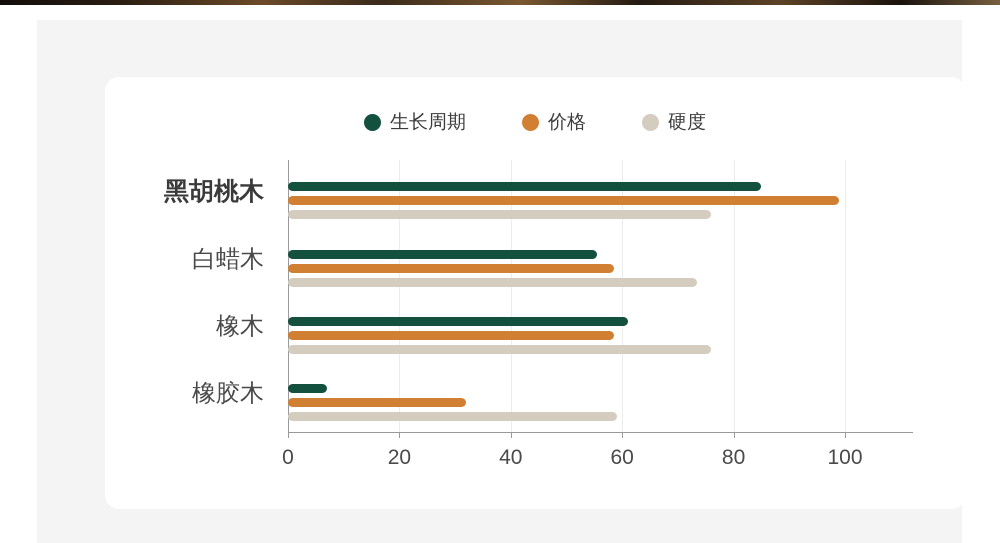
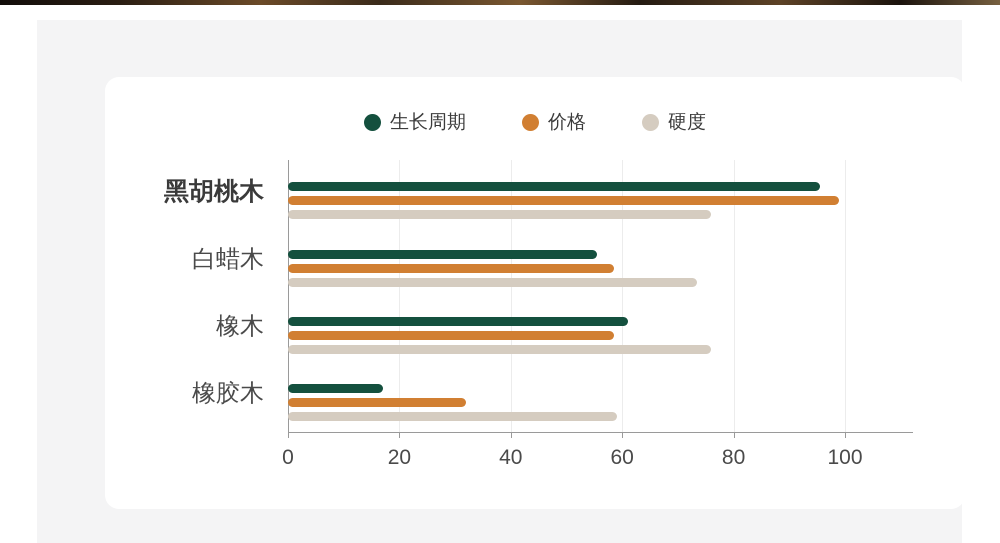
生长周期/黑胡桃木: 85 -> 96
生长周期/橡胶木: 7 -> 17
